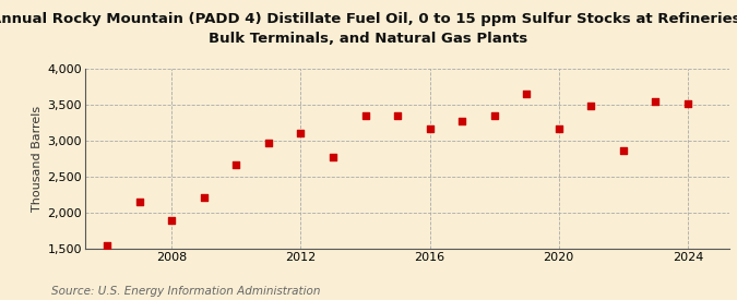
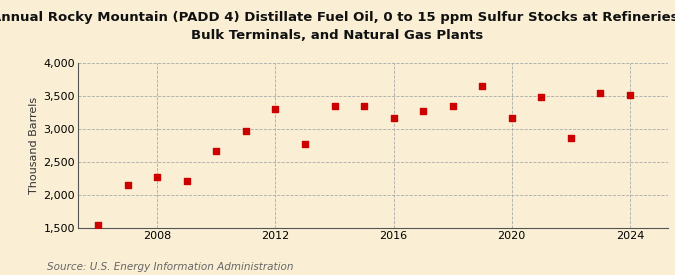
2008: 1,900 -> 2,280
2012: 3,110 -> 3,300
